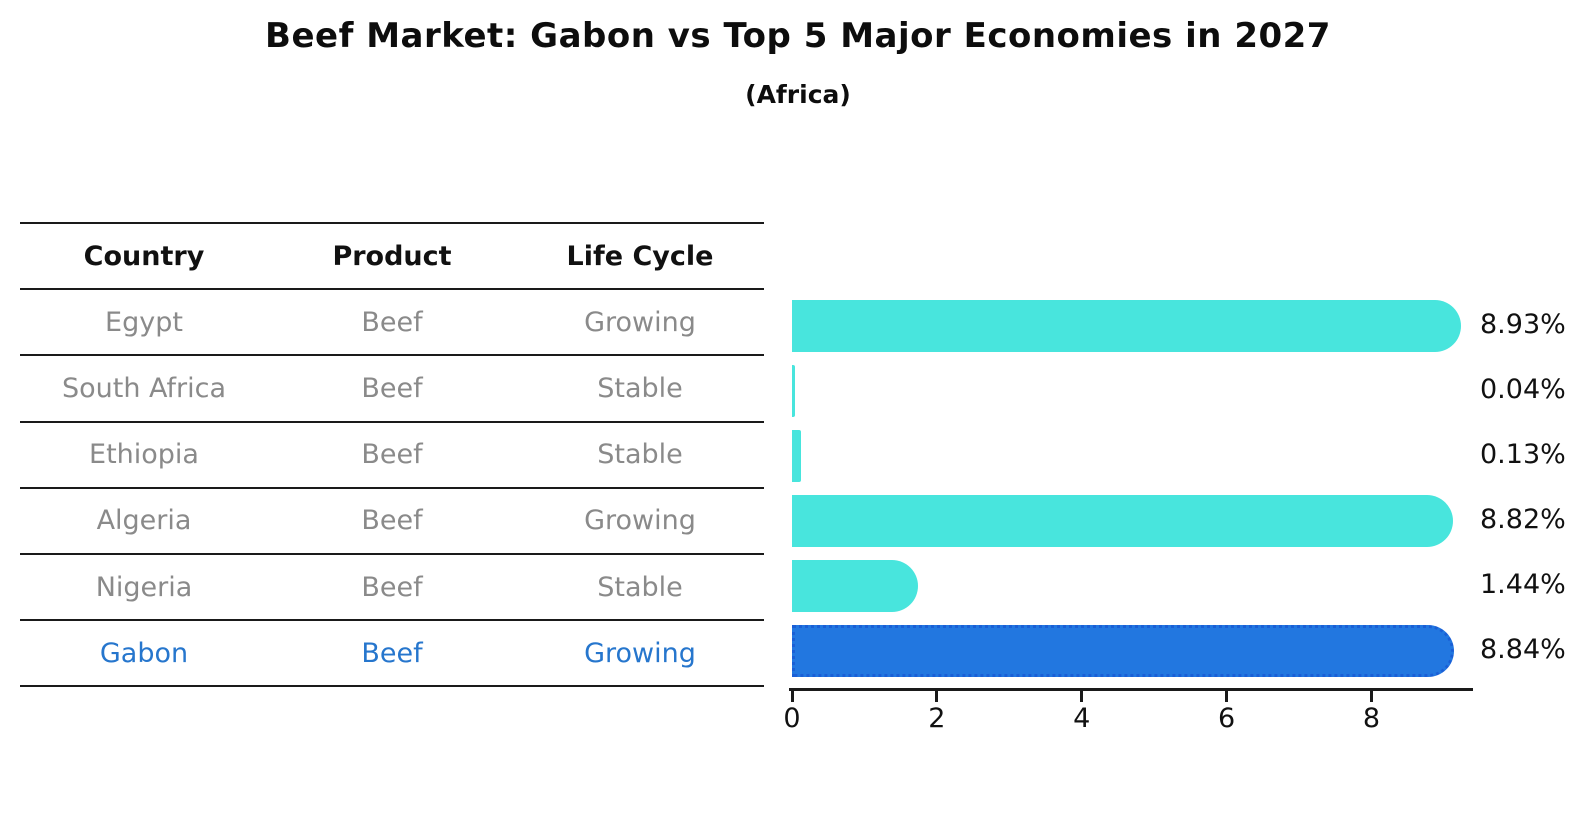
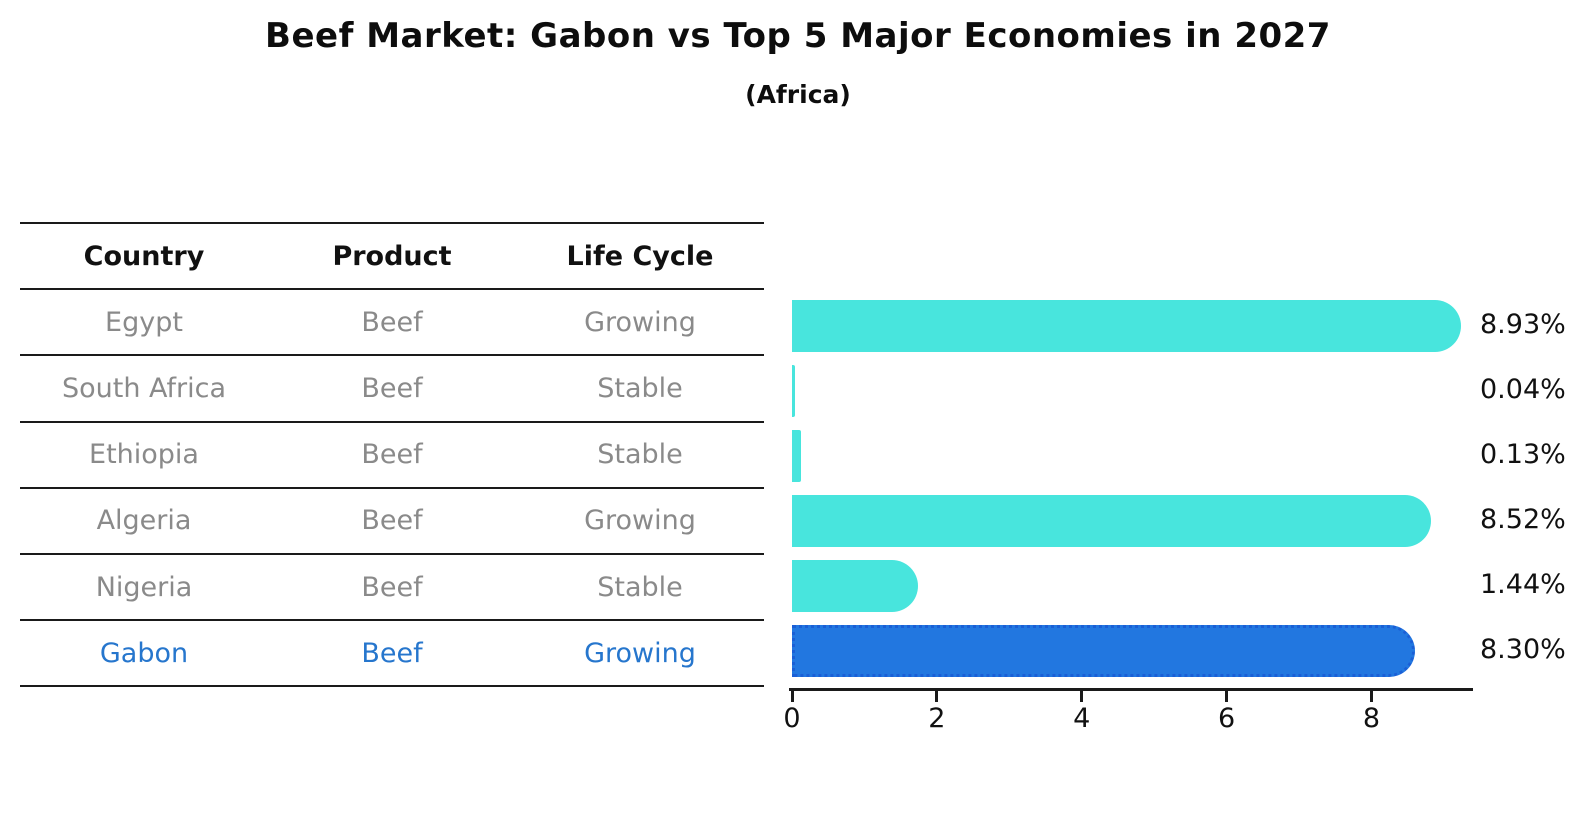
Algeria: 8.82% -> 8.52%
Gabon: 8.84% -> 8.30%
